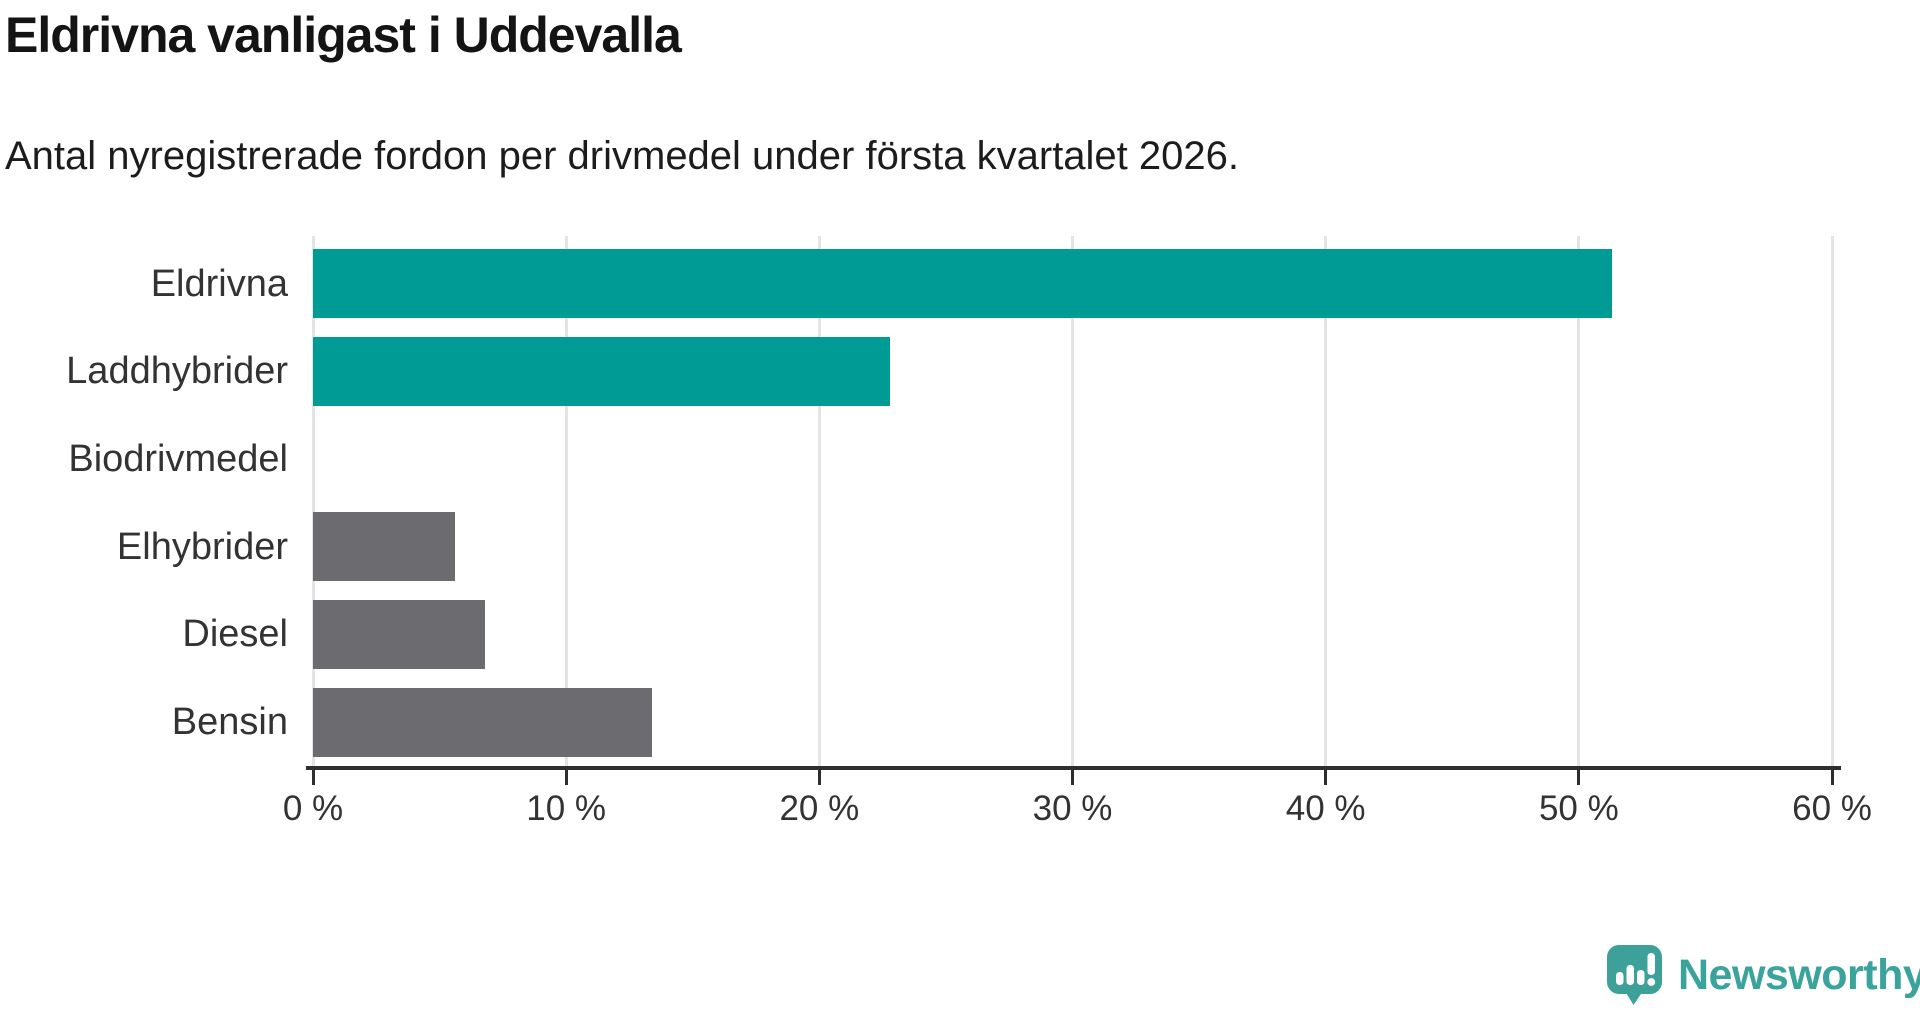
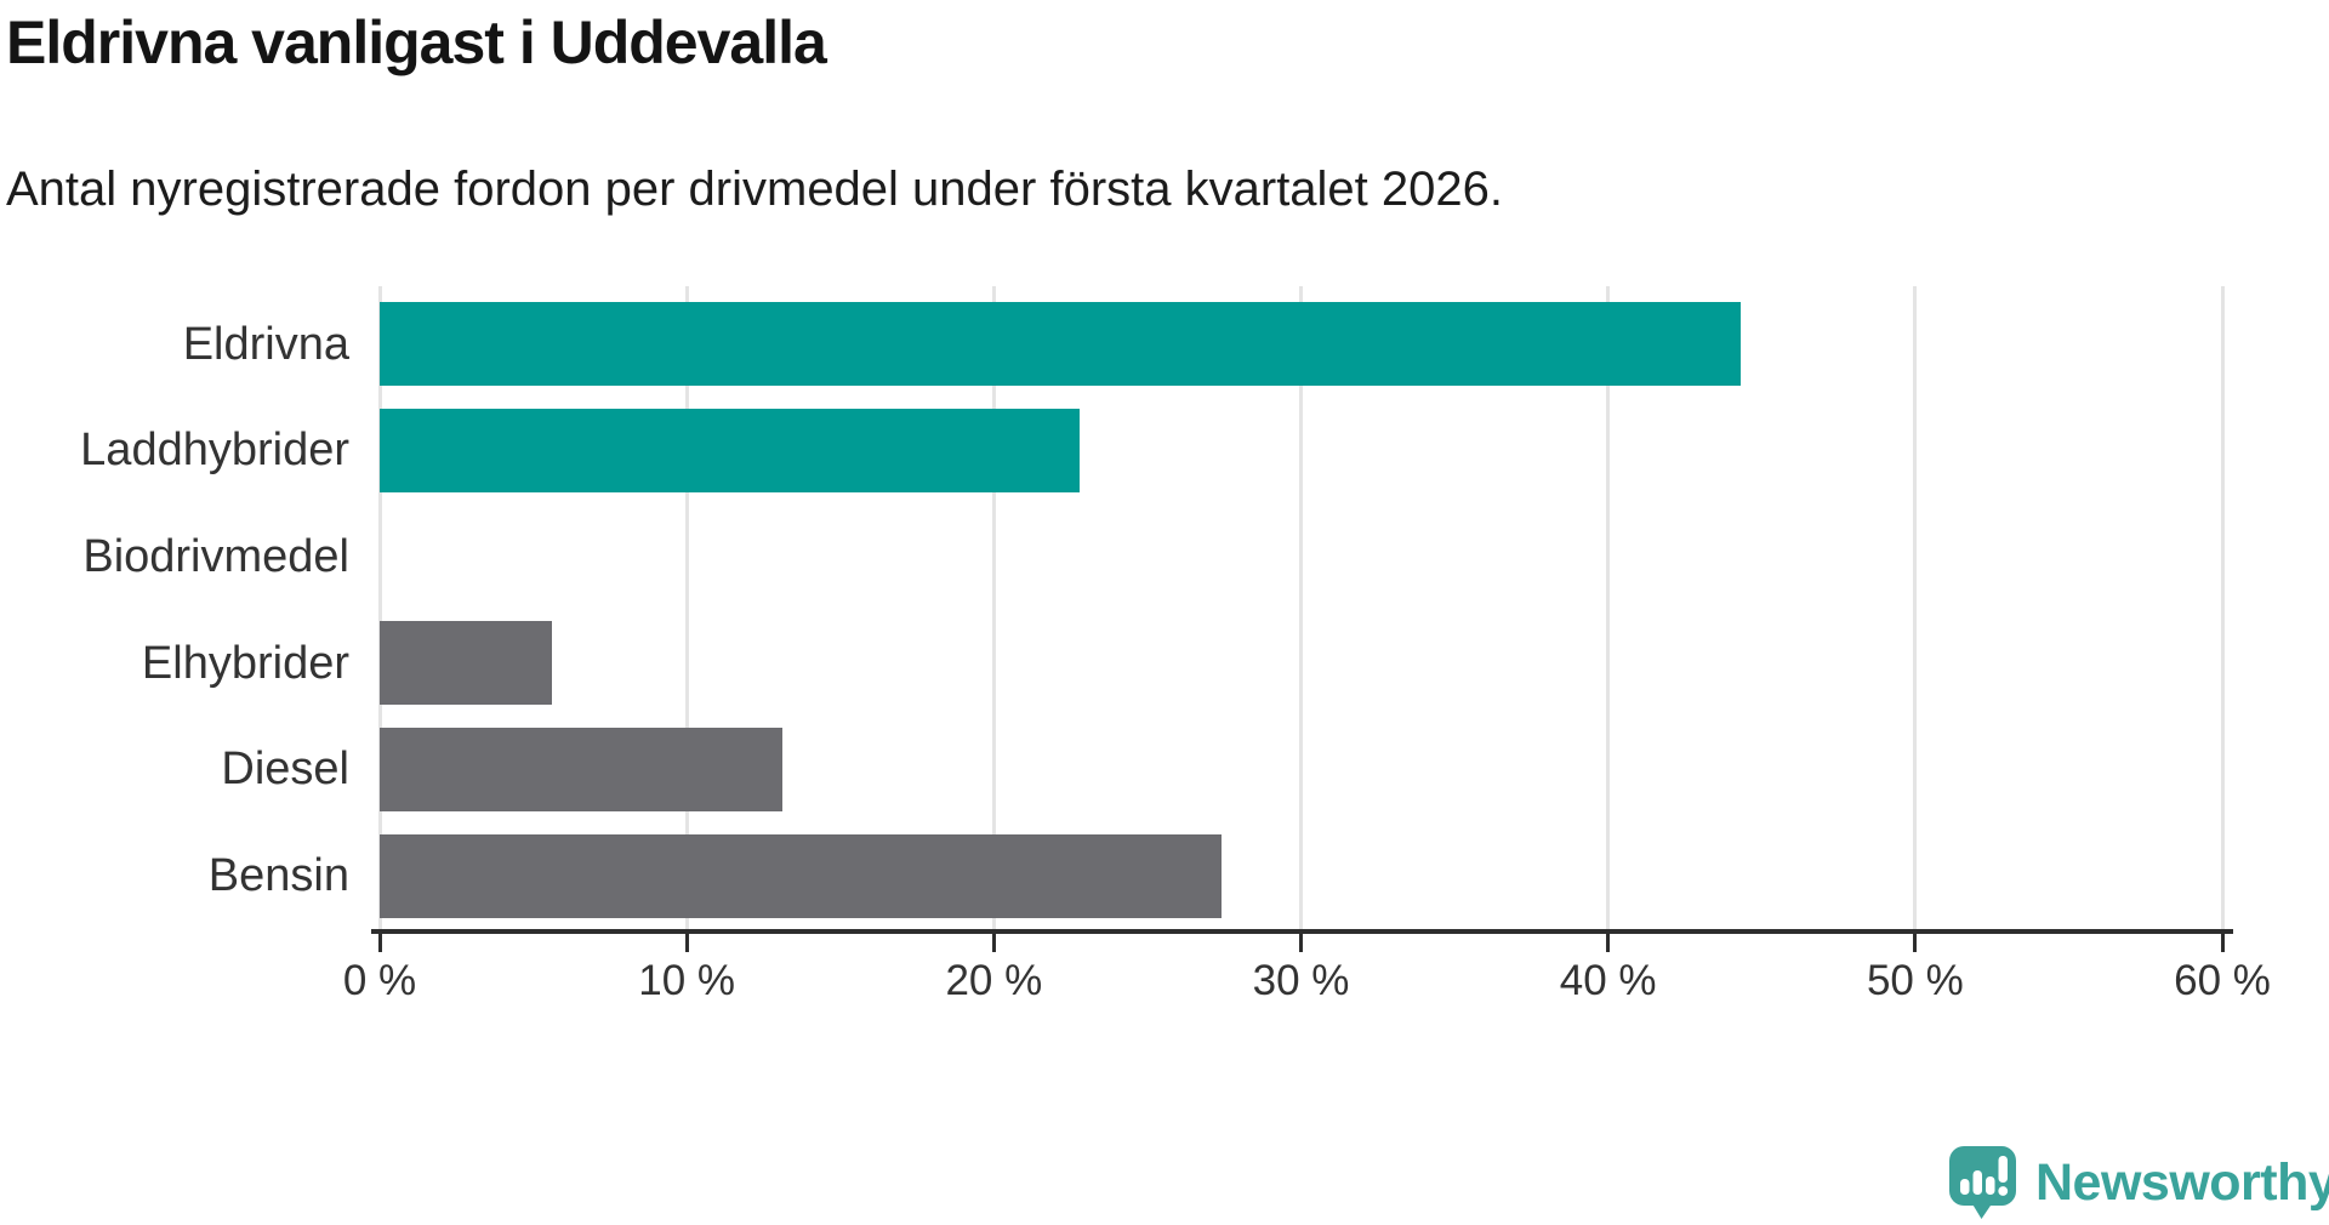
Eldrivna: 51.3% -> 44.3%
Diesel: 6.8% -> 13.1%
Bensin: 13.4% -> 27.4%
